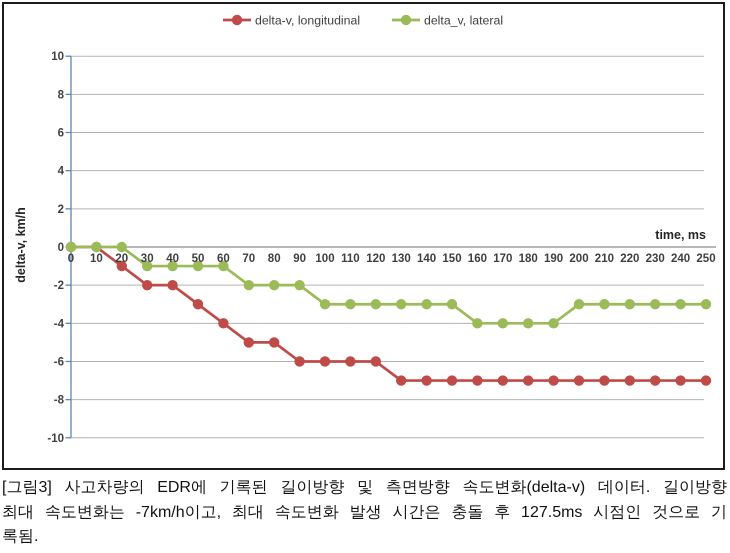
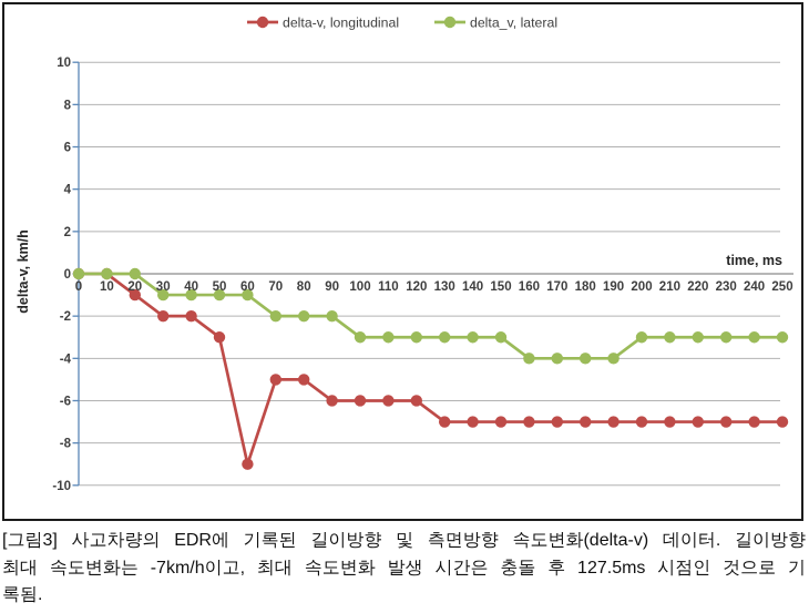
delta-v, longitudinal/60: -4 -> -9
